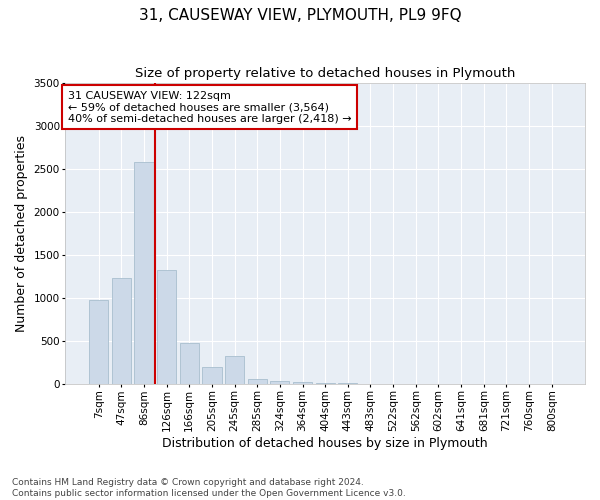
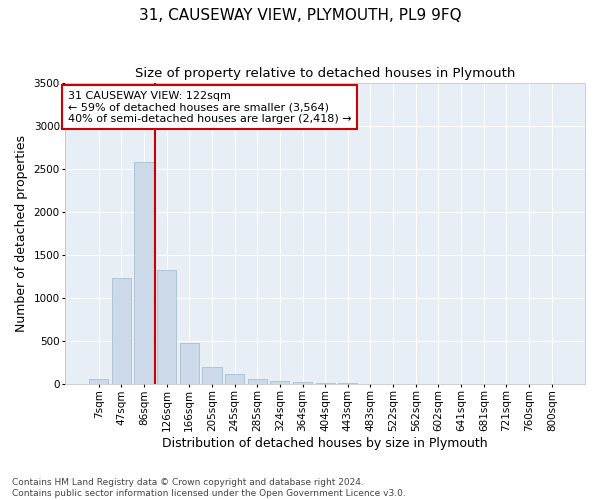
7sqm: 980 -> 50
245sqm: 320 -> 120
